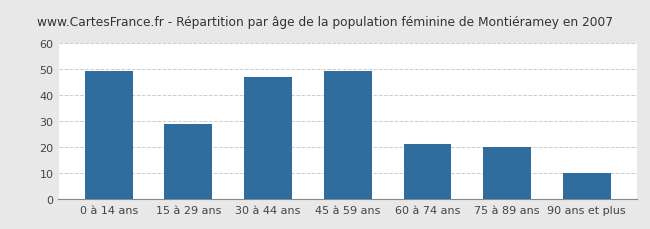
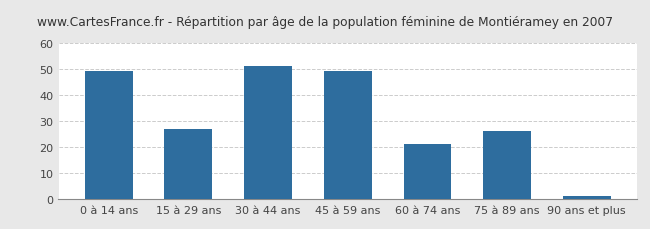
15 à 29 ans: 29 -> 27
30 à 44 ans: 47 -> 51
75 à 89 ans: 20 -> 26
90 ans et plus: 10 -> 1
